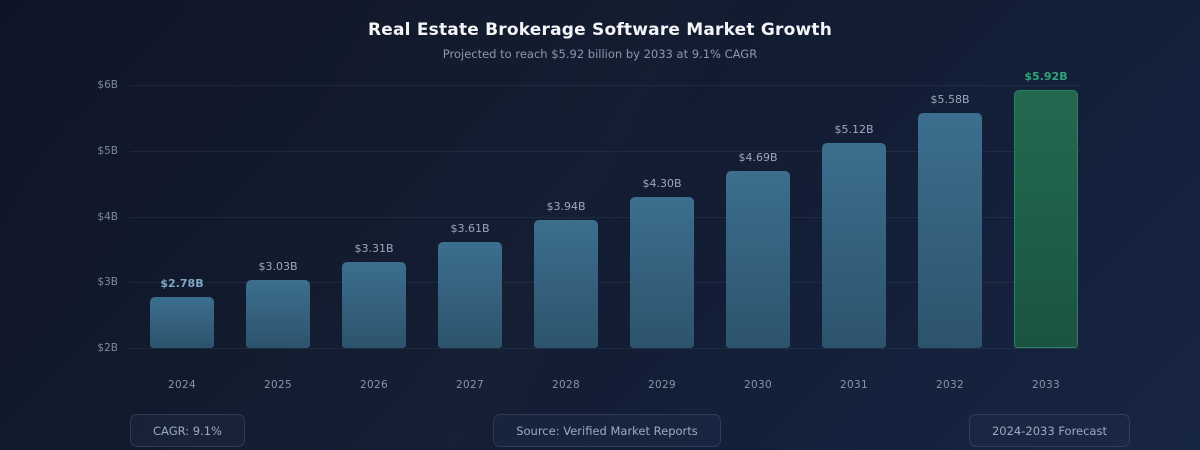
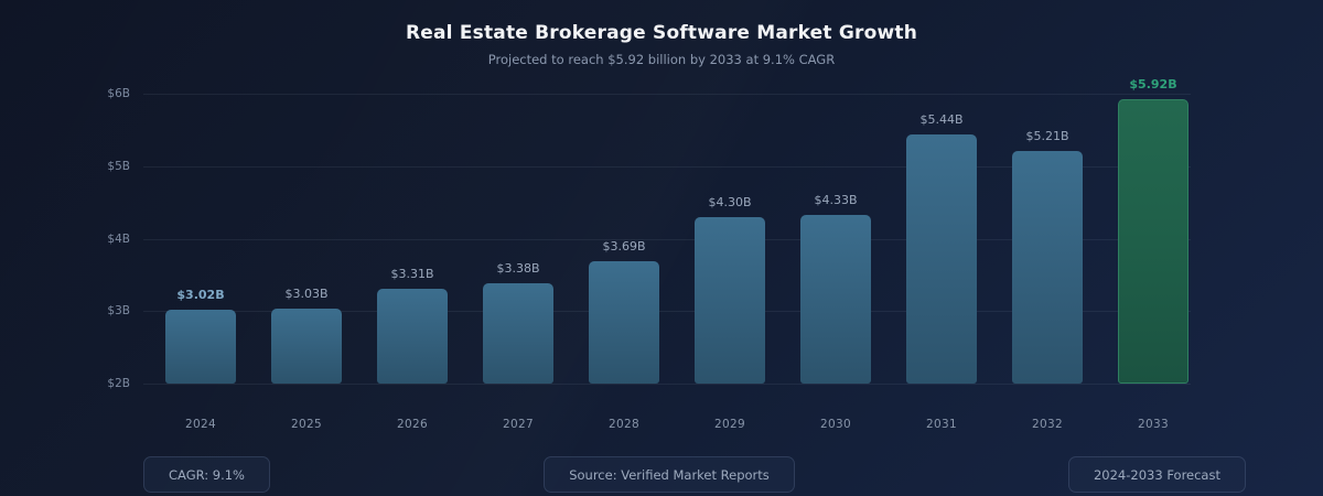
2024: $2.78B -> $3.02B
2027: $3.61B -> $3.38B
2028: $3.94B -> $3.69B
2030: $4.69B -> $4.33B
2031: $5.12B -> $5.44B
2032: $5.58B -> $5.21B
